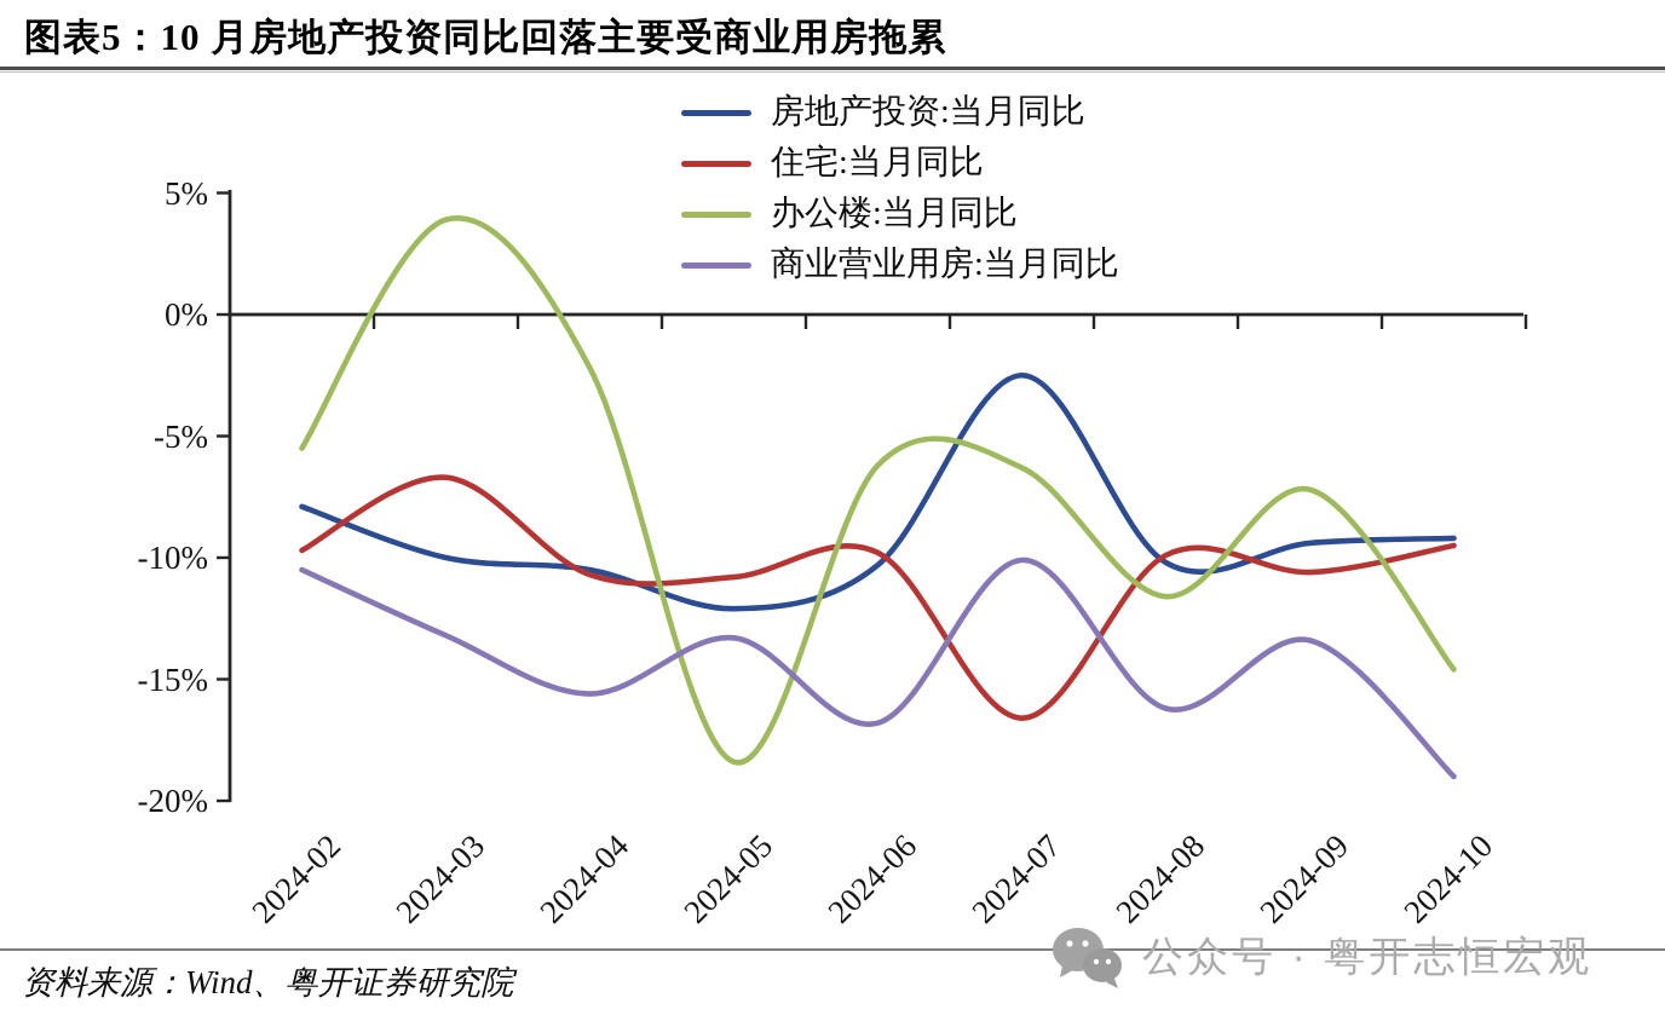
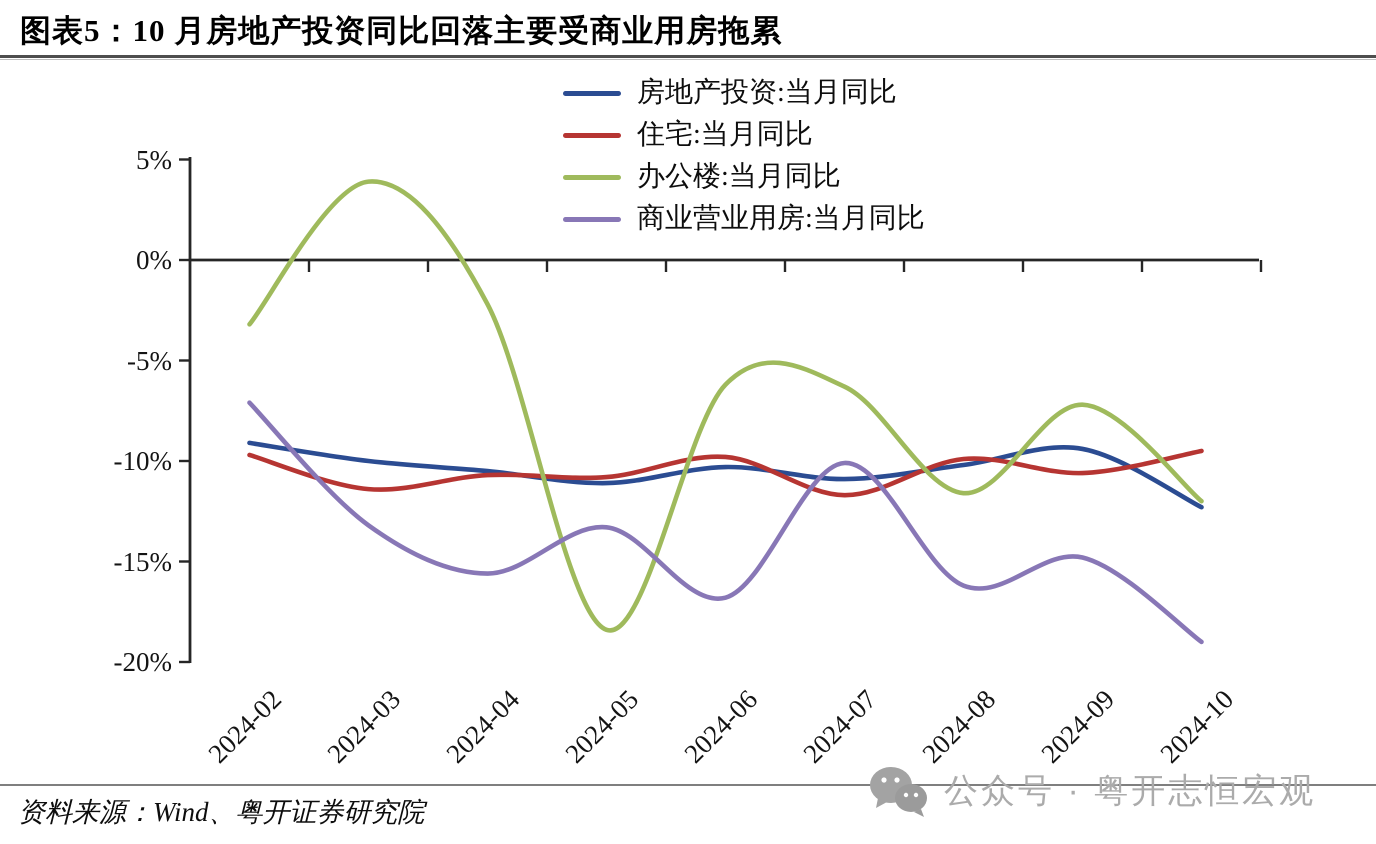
房地产投资:当月同比/2024-02: -7.9% -> -9.1%
办公楼:当月同比/2024-02: -5.5% -> -3.2%
商业营业用房:当月同比/2024-02: -10.5% -> -7.1%
住宅:当月同比/2024-03: -6.7% -> -11.4%
房地产投资:当月同比/2024-05: -12.1% -> -11.1%
房地产投资:当月同比/2024-07: -2.5% -> -10.9%
住宅:当月同比/2024-07: -16.6% -> -11.7%
商业营业用房:当月同比/2024-09: -13.4% -> -14.8%
房地产投资:当月同比/2024-10: -9.2% -> -12.3%
办公楼:当月同比/2024-10: -14.6% -> -12.0%
